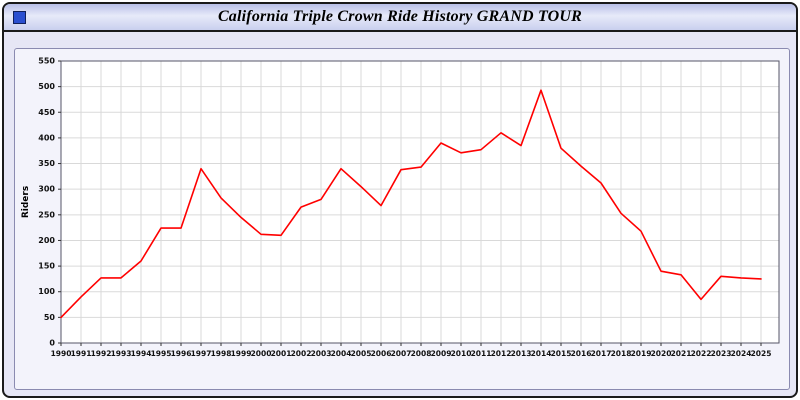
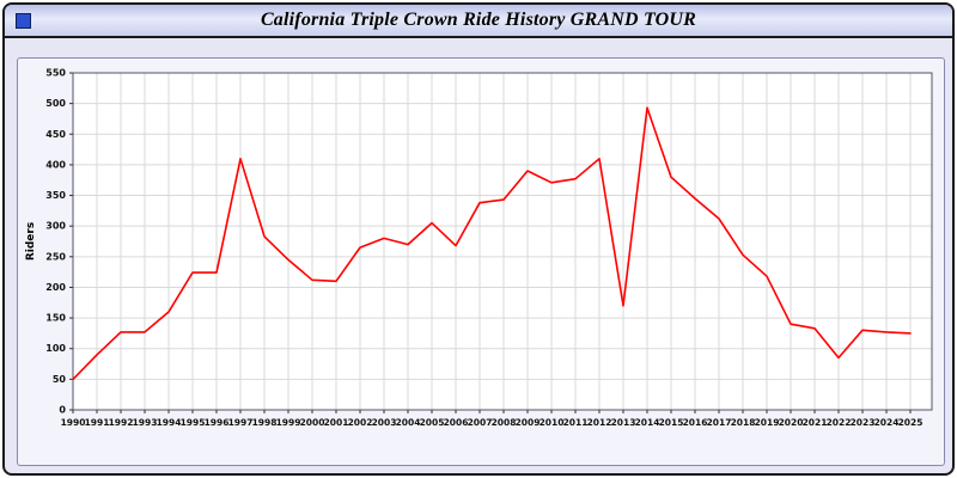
1997: 340 -> 410
2004: 340 -> 270
2013: 380 -> 170
